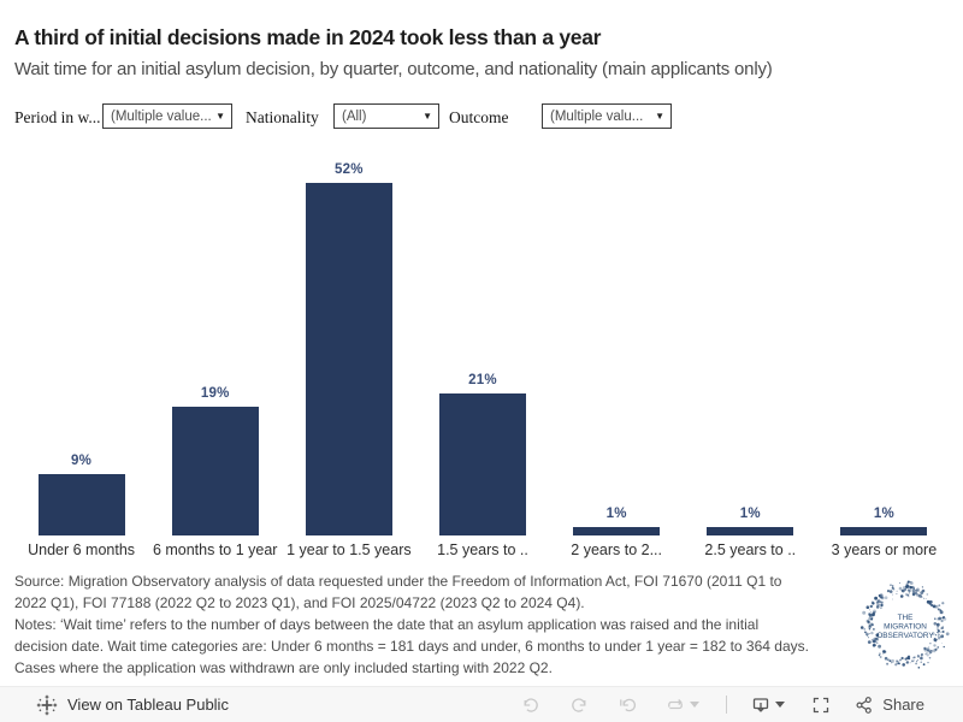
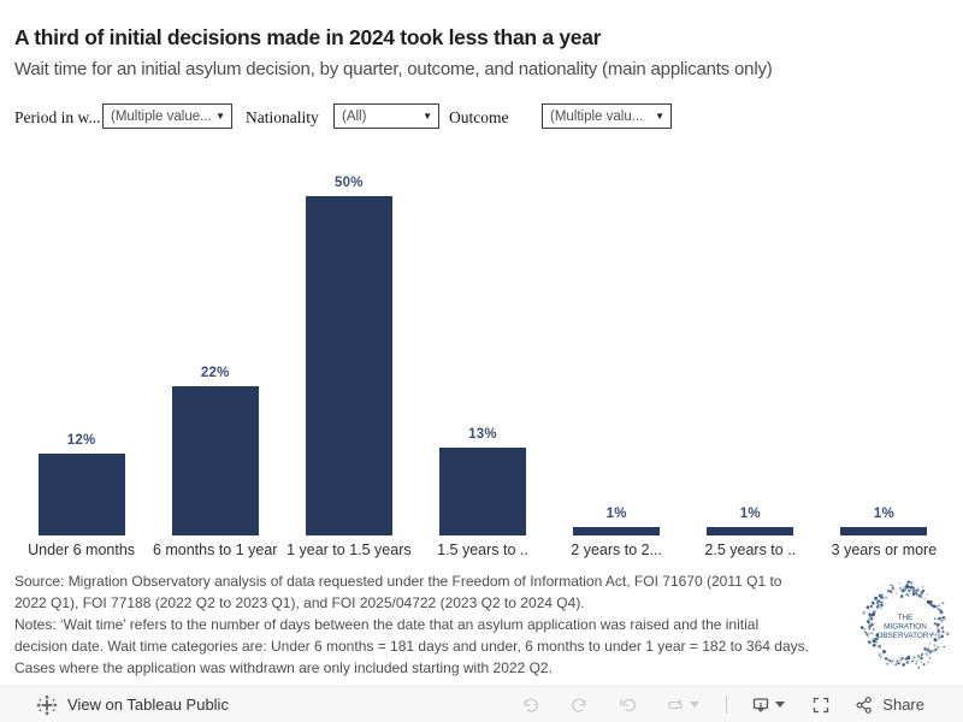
Under 6 months: 9% -> 12%
6 months to 1 year: 19% -> 22%
1 year to 1.5 years: 52% -> 50%
1.5 years to ..: 21% -> 13%
